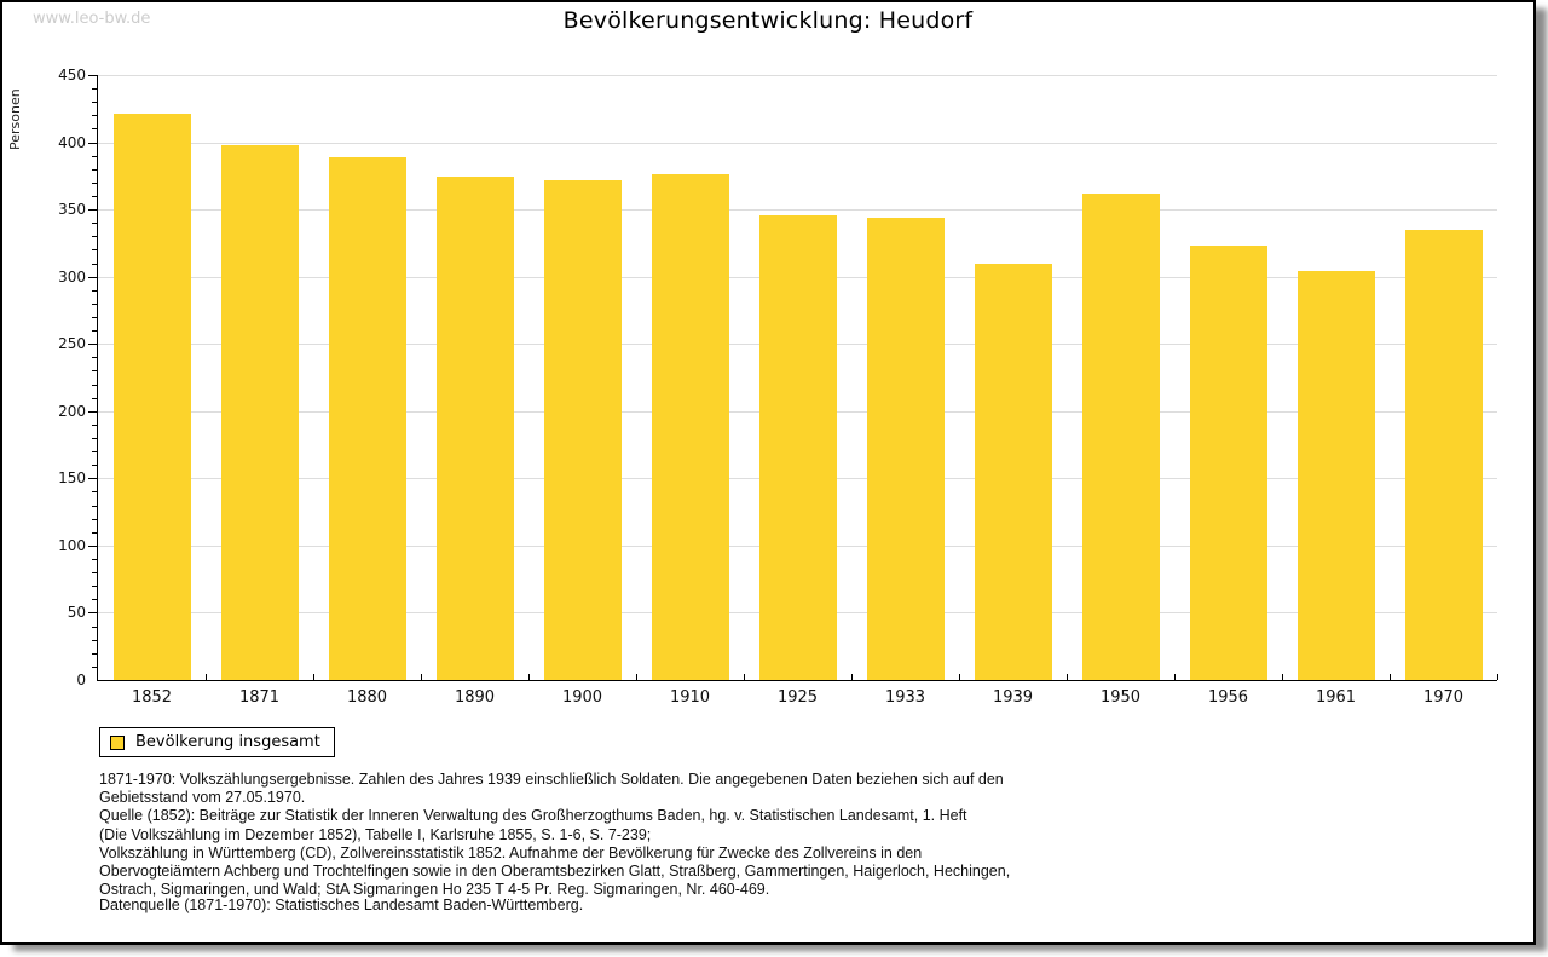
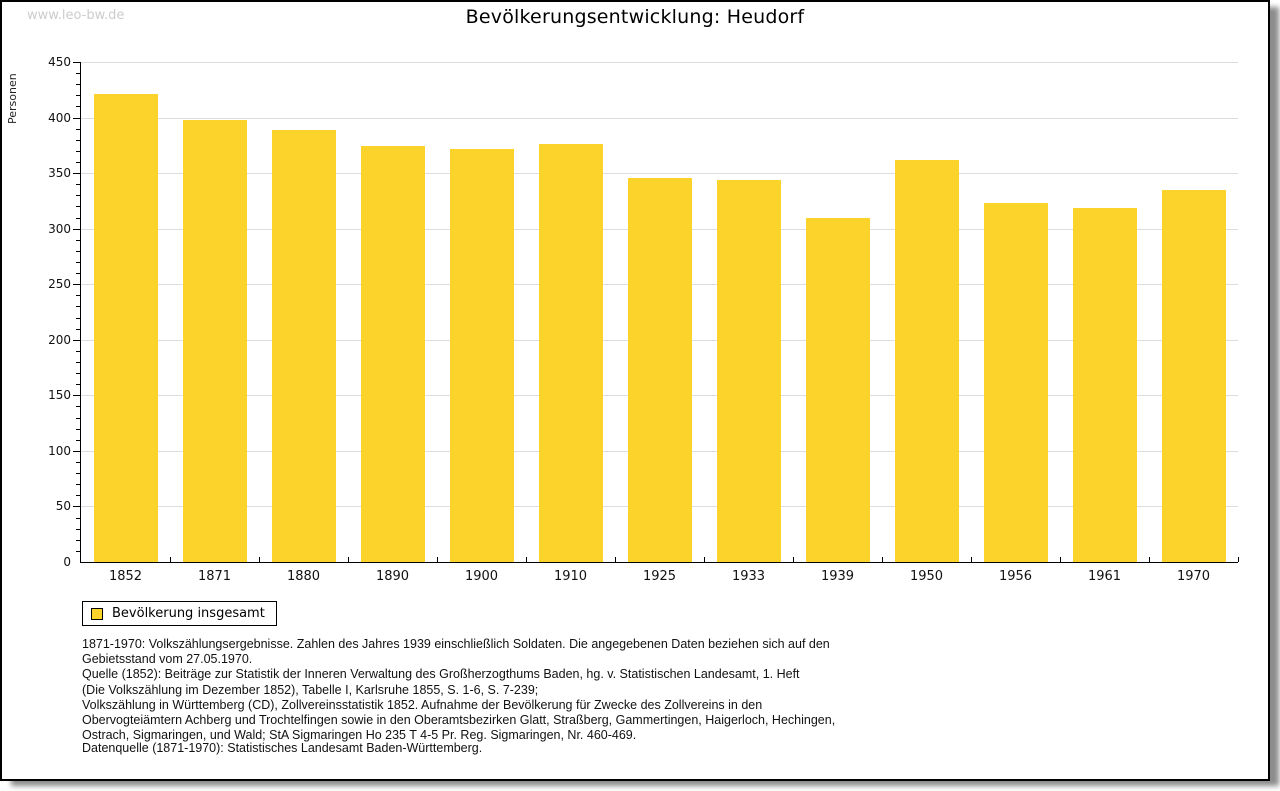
1961: 304 -> 319
